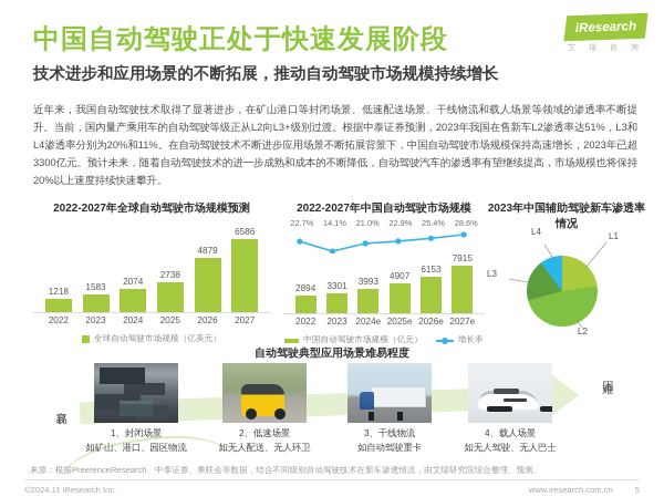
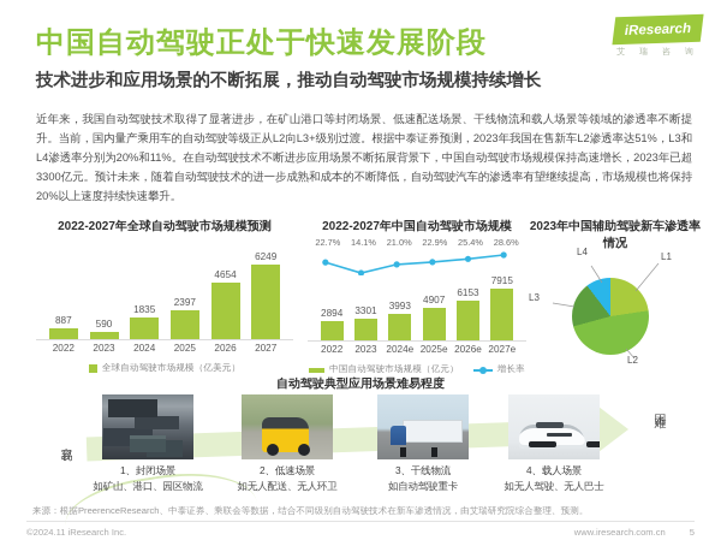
2022-2027年全球自动驾驶市场规模预测/2022: 1218 -> 887
2022-2027年全球自动驾驶市场规模预测/2023: 1583 -> 590
2022-2027年全球自动驾驶市场规模预测/2024: 2074 -> 1835
2022-2027年全球自动驾驶市场规模预测/2025: 2738 -> 2397
2022-2027年全球自动驾驶市场规模预测/2026: 4879 -> 4654
2022-2027年全球自动驾驶市场规模预测/2027: 6586 -> 6249
